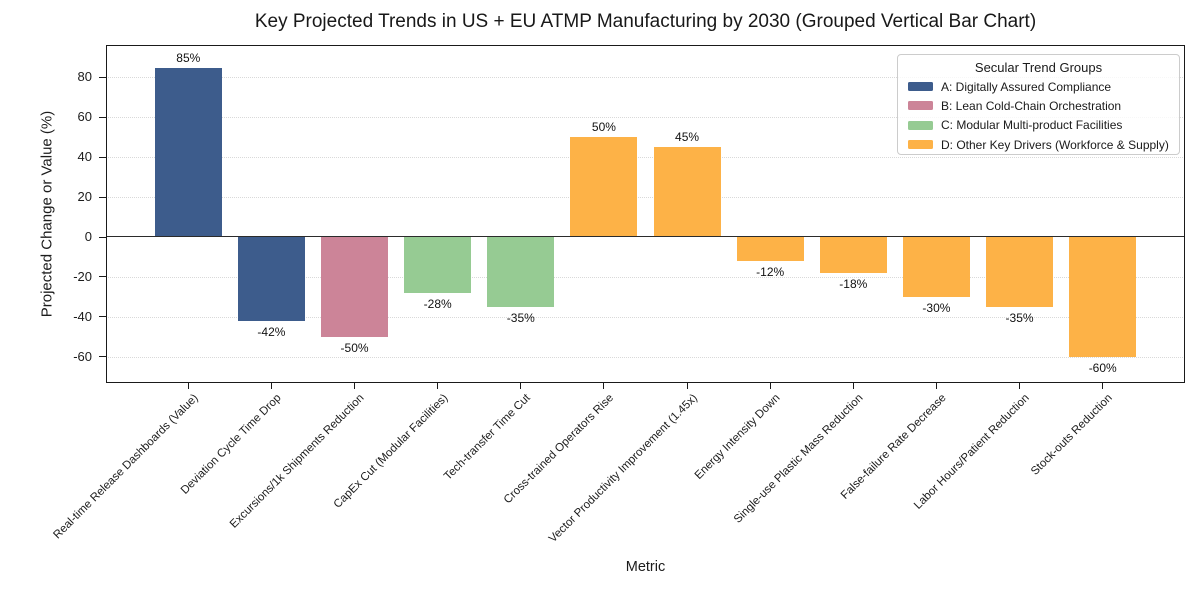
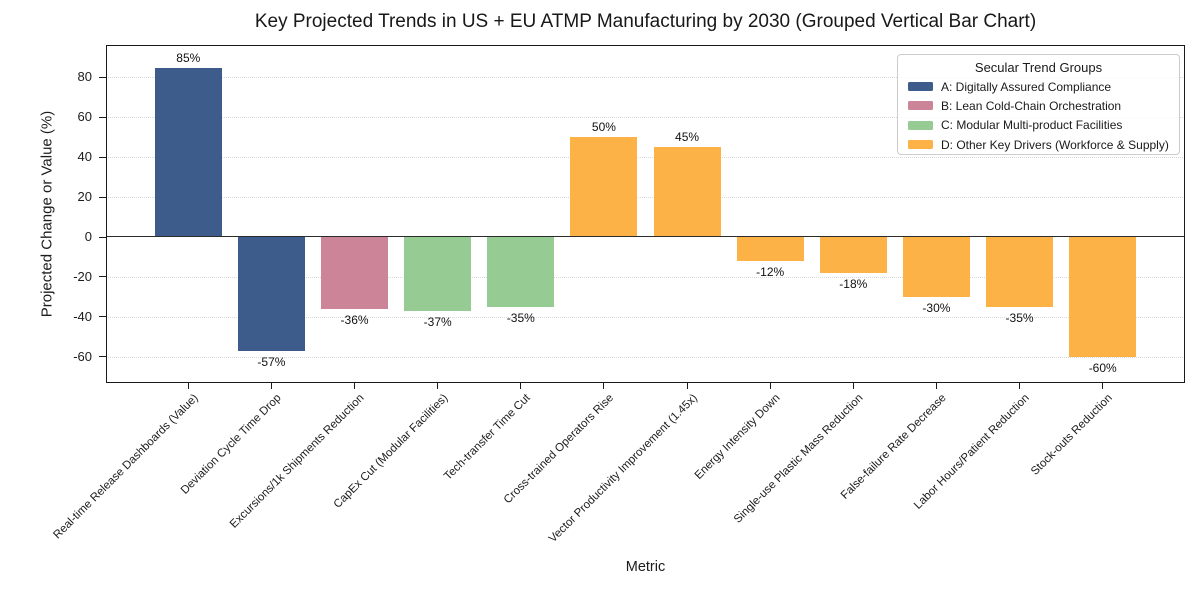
Deviation Cycle Time Drop: -42% -> -57%
Excursions/1k Shipments Reduction: -50% -> -36%
CapEx Cut (Modular Facilities): -28% -> -37%
